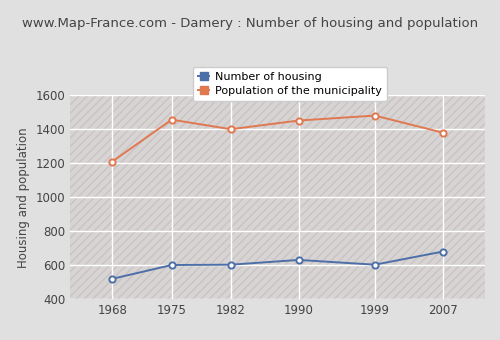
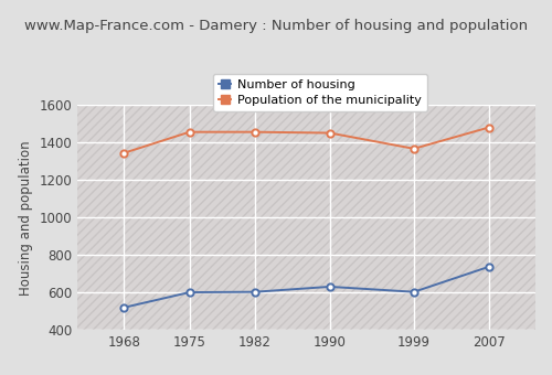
Population of the municipality/1968: 1210 -> 1340
Population of the municipality/1982: 1400 -> 1460
Population of the municipality/1999: 1480 -> 1370
Number of housing/2007: 680 -> 740
Population of the municipality/2007: 1380 -> 1480
